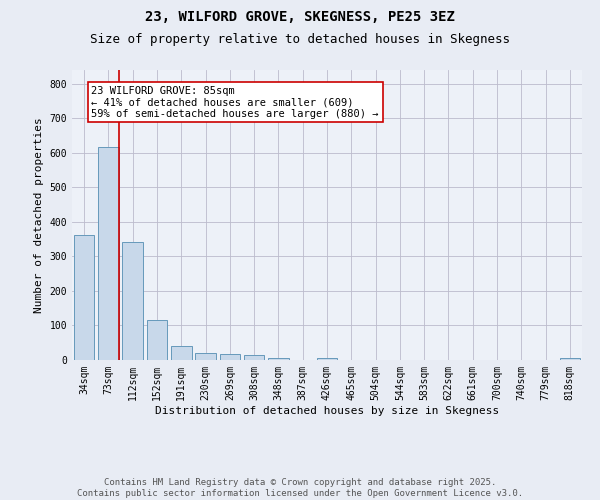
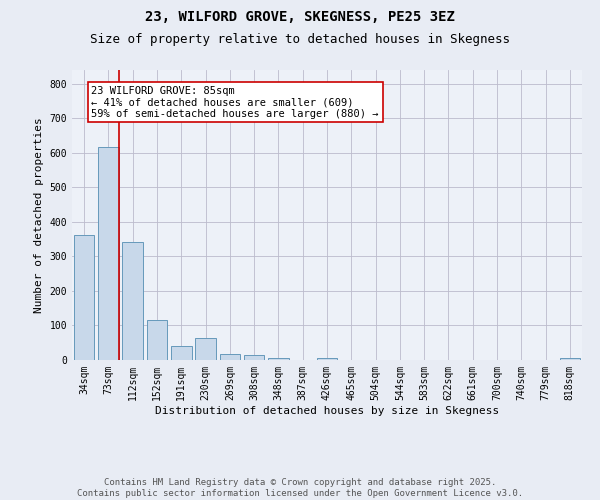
230sqm: 20 -> 65
